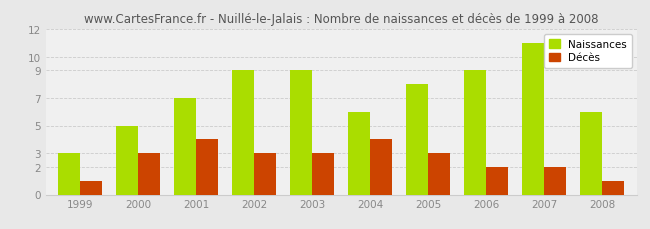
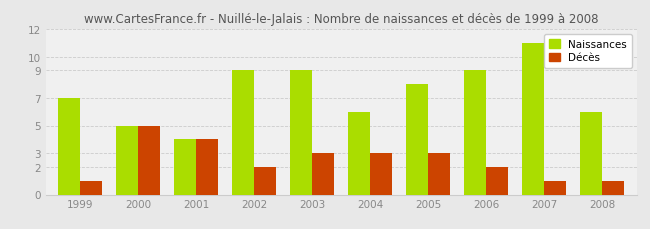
Naissances/1999: 3 -> 7
Décès/2000: 3 -> 5
Naissances/2001: 7 -> 4
Décès/2002: 3 -> 2
Décès/2004: 4 -> 3
Décès/2007: 2 -> 1
